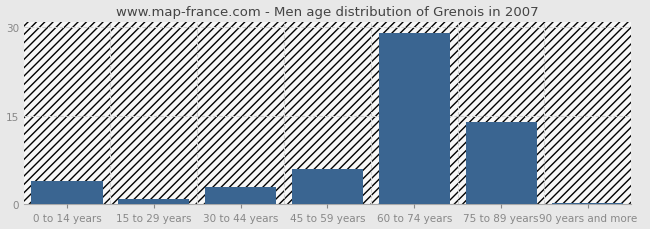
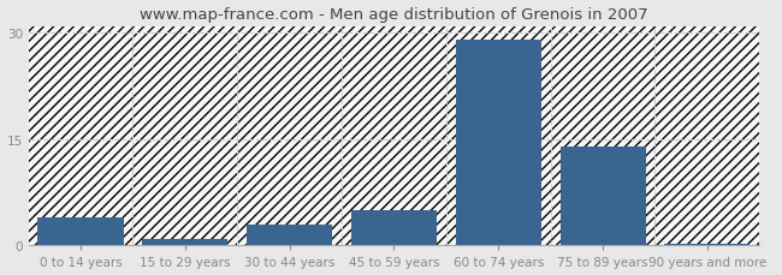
45 to 59 years: 6.0 -> 5.0
